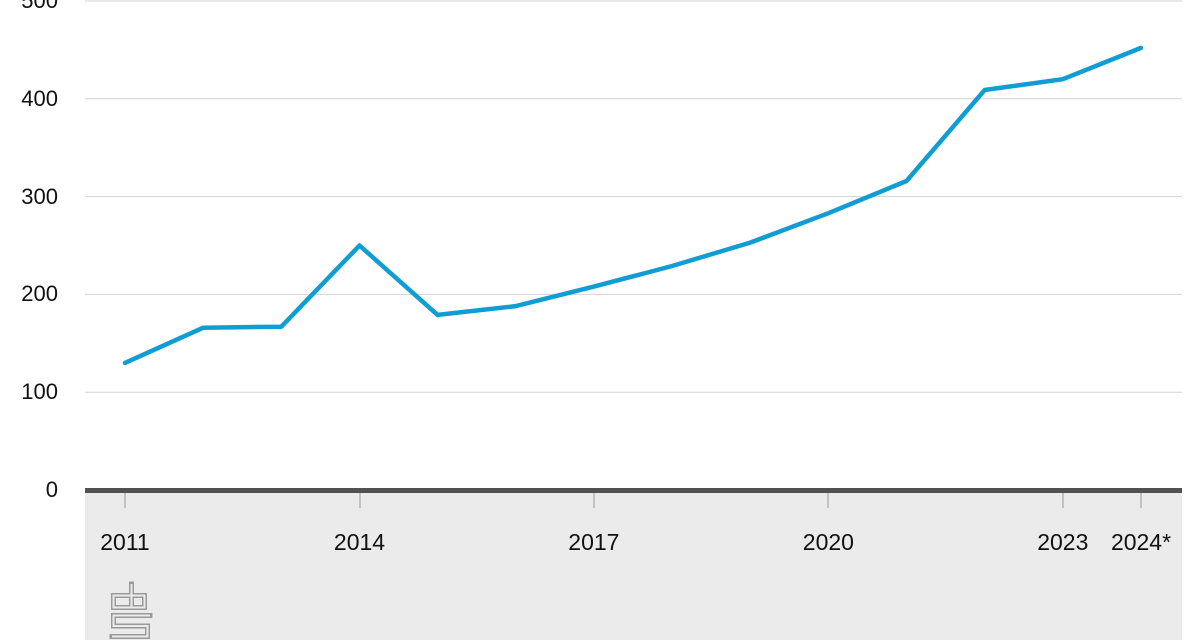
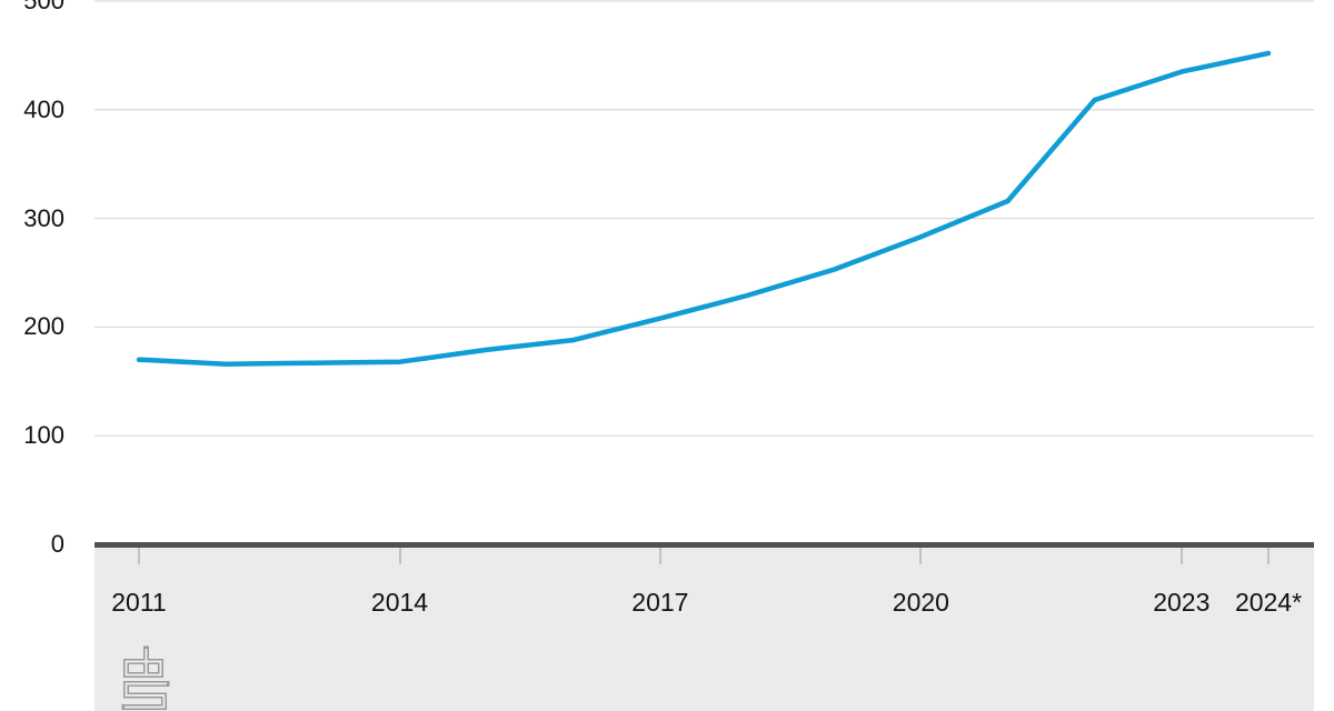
2011: 130 -> 170
2014: 250 -> 170
2023: 420 -> 440
